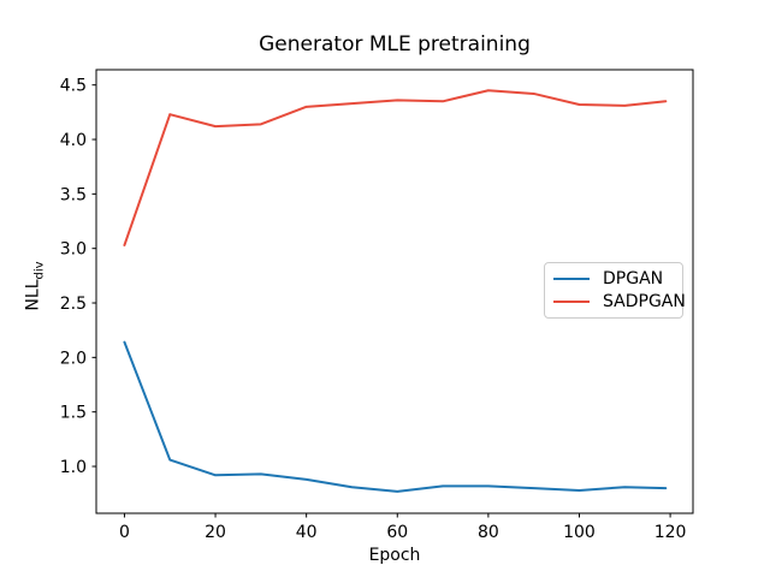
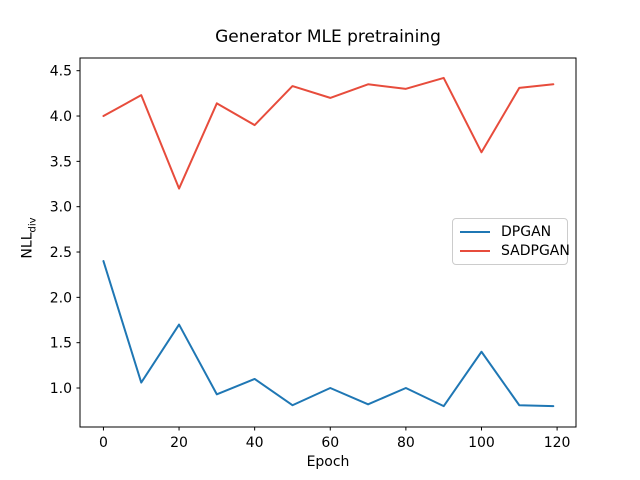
DPGAN/0: 2.1 -> 2.4
SADPGAN/0: 3.0 -> 4.0
DPGAN/20: 0.9 -> 1.7
SADPGAN/20: 4.1 -> 3.2
DPGAN/40: 0.9 -> 1.1
SADPGAN/40: 4.3 -> 3.9
DPGAN/60: 0.8 -> 1.0
SADPGAN/60: 4.4 -> 4.2
DPGAN/80: 0.8 -> 1.0
SADPGAN/80: 4.5 -> 4.3
DPGAN/100: 0.8 -> 1.4
SADPGAN/100: 4.3 -> 3.6
